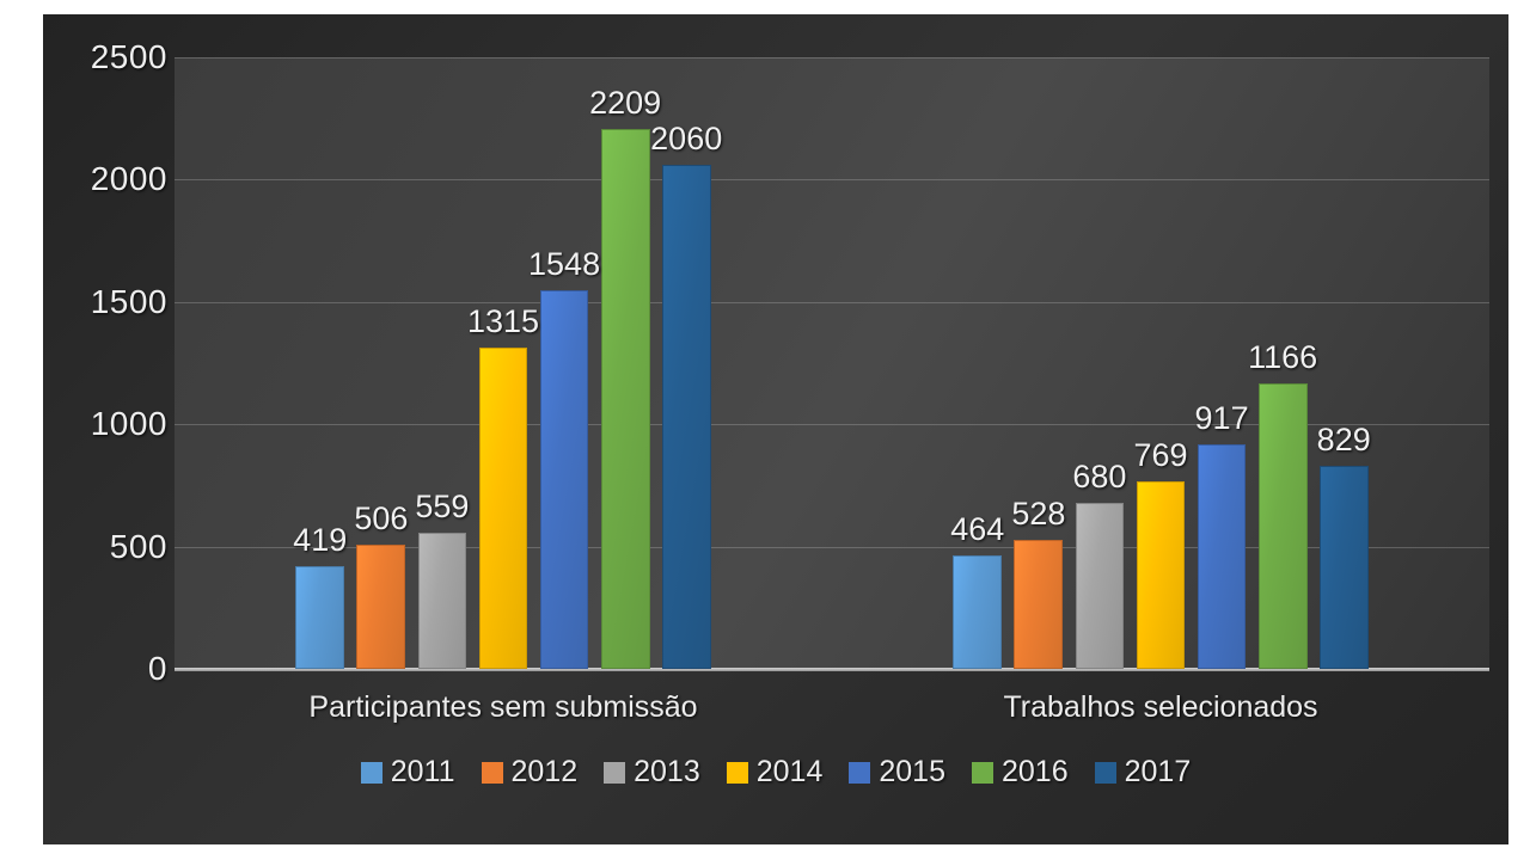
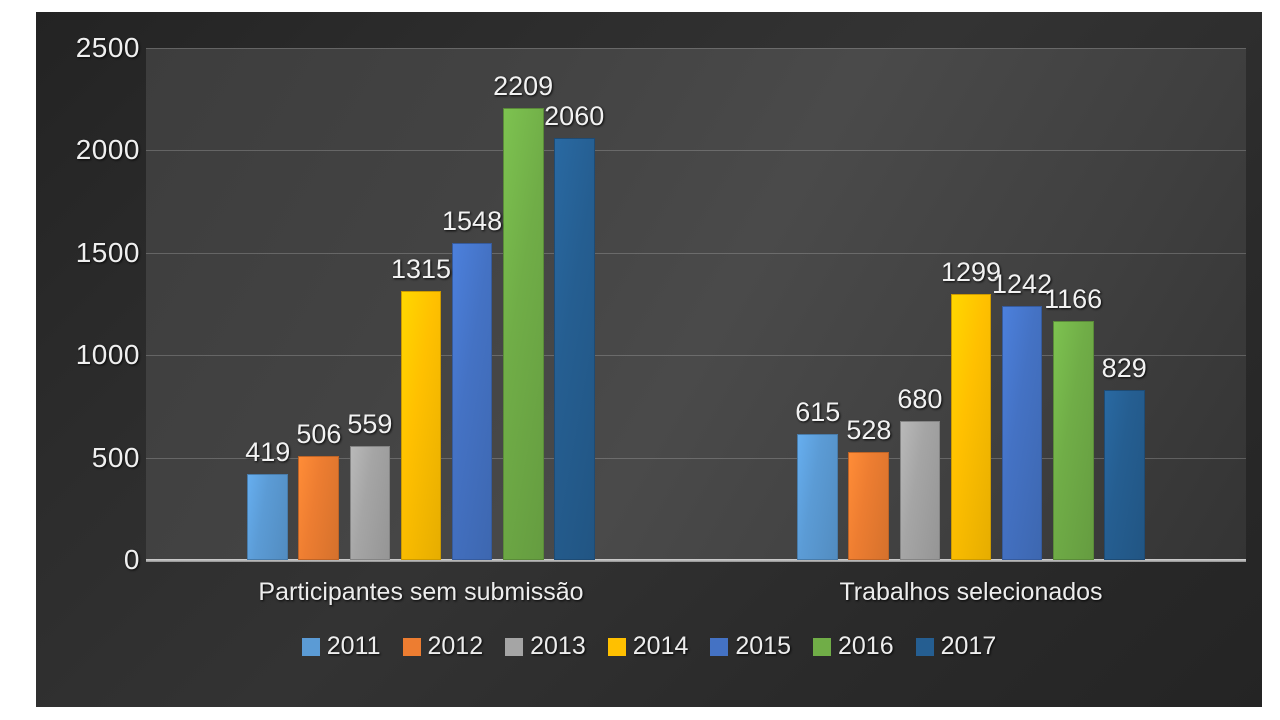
2011/Trabalhos selecionados: 464 -> 615
2014/Trabalhos selecionados: 769 -> 1299
2015/Trabalhos selecionados: 917 -> 1242
